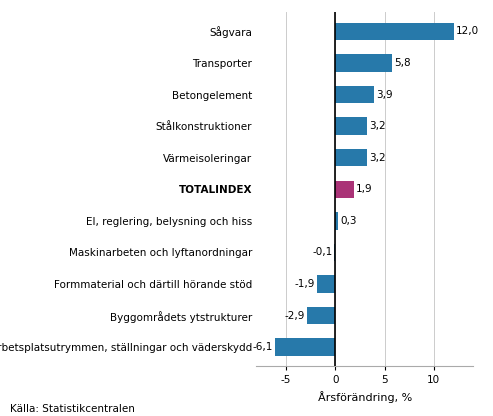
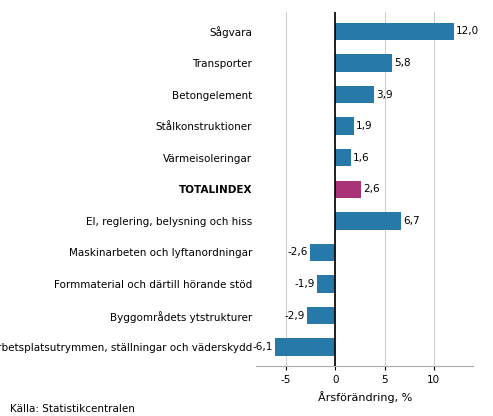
Stålkonstruktioner: 3,2 -> 1,9
Värmeisoleringar: 3,2 -> 1,6
TOTALINDEX: 1,9 -> 2,6
El, reglering, belysning och hiss: 0,3 -> 6,7
Maskinarbeten och lyftanordningar: -0,1 -> -2,6
